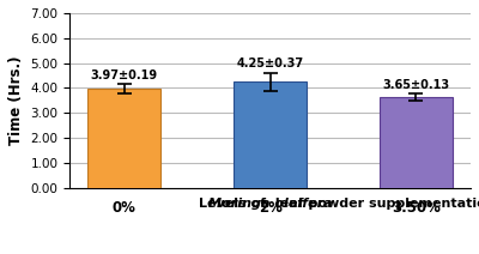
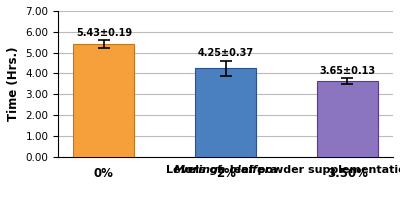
0%: 3.97 -> 5.43
